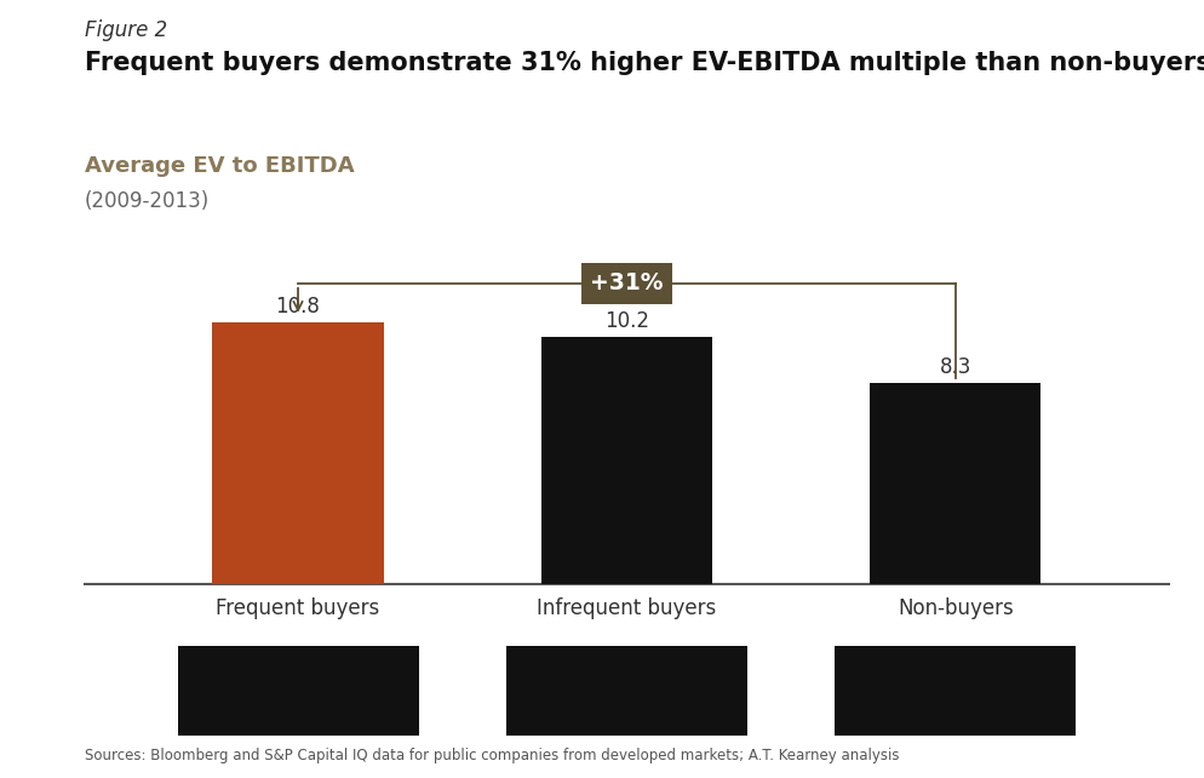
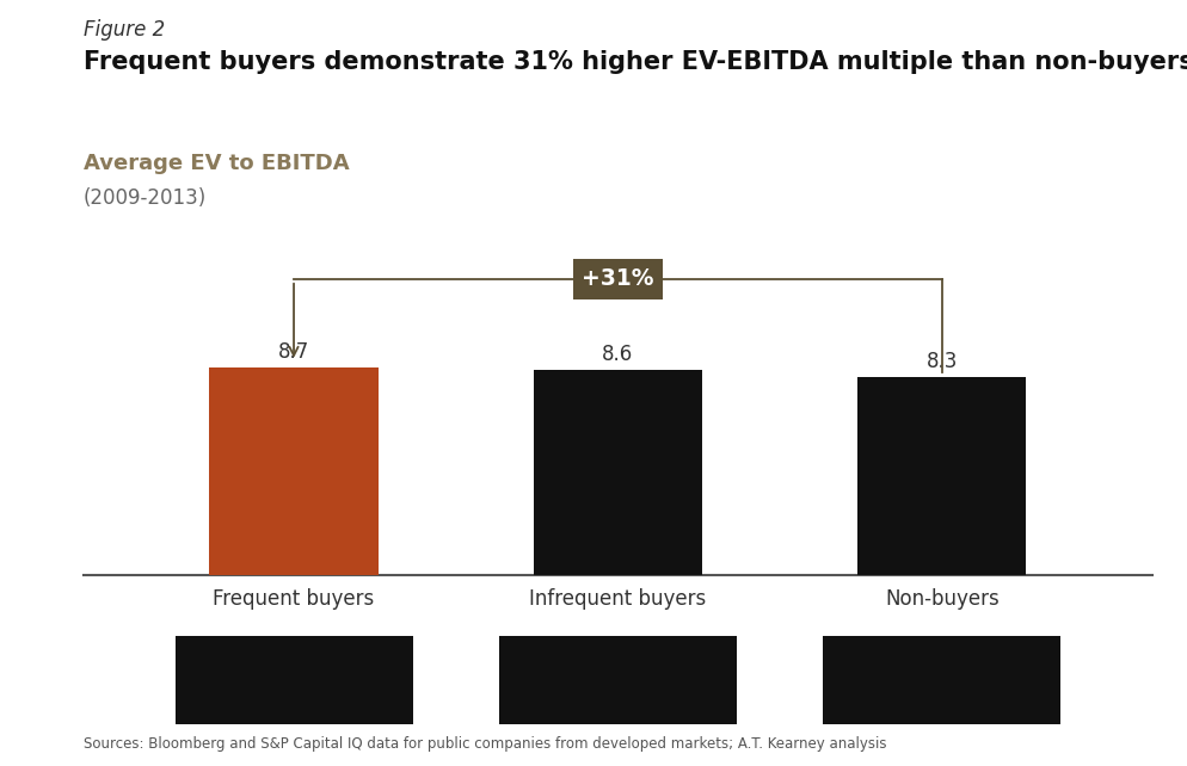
Frequent buyers: 10.8 -> 8.7
Infrequent buyers: 10.2 -> 8.6
